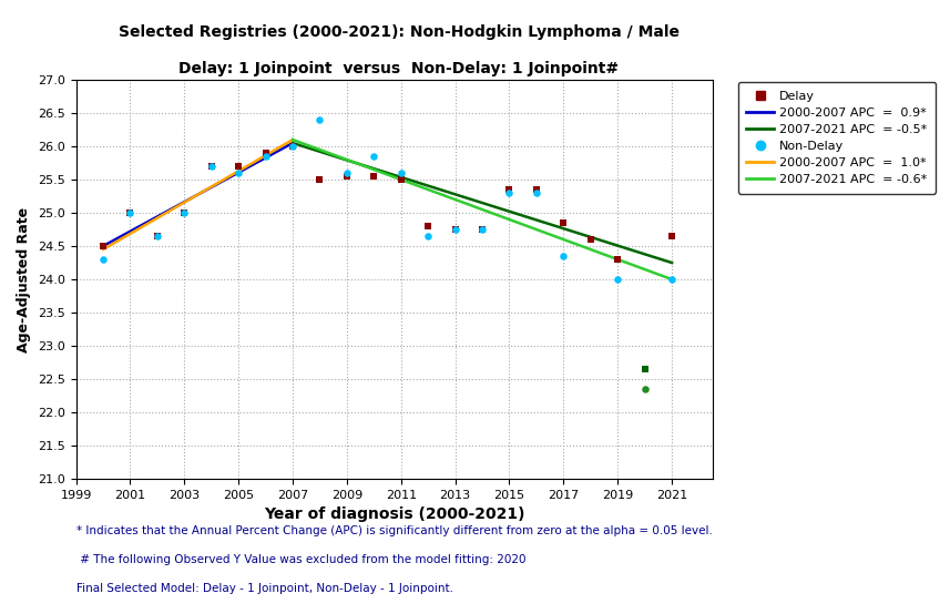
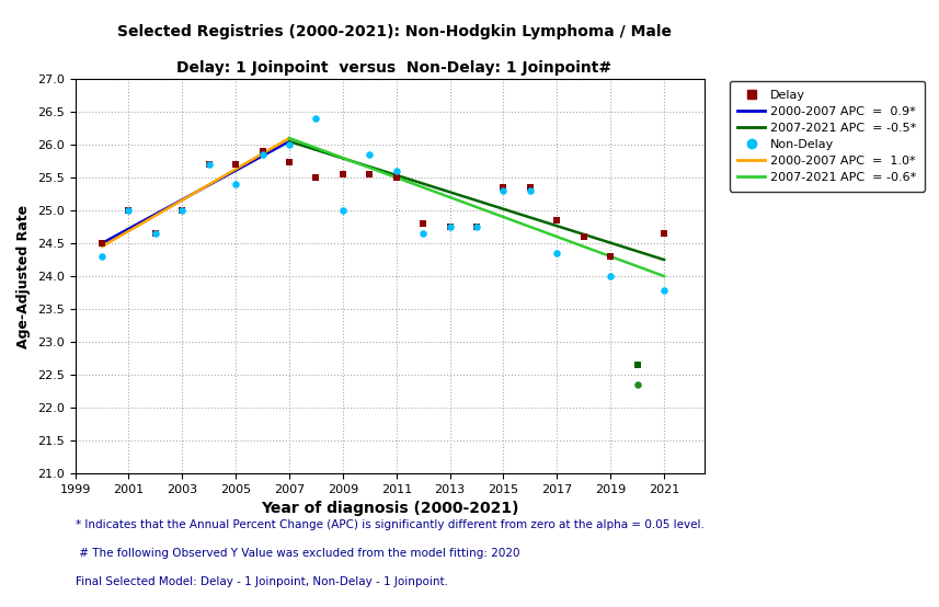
Non-Delay/2005: 25.60 -> 25.40
Delay/2007: 26.00 -> 25.74
Non-Delay/2009: 25.60 -> 25.00
Non-Delay/2021: 24.00 -> 23.78
